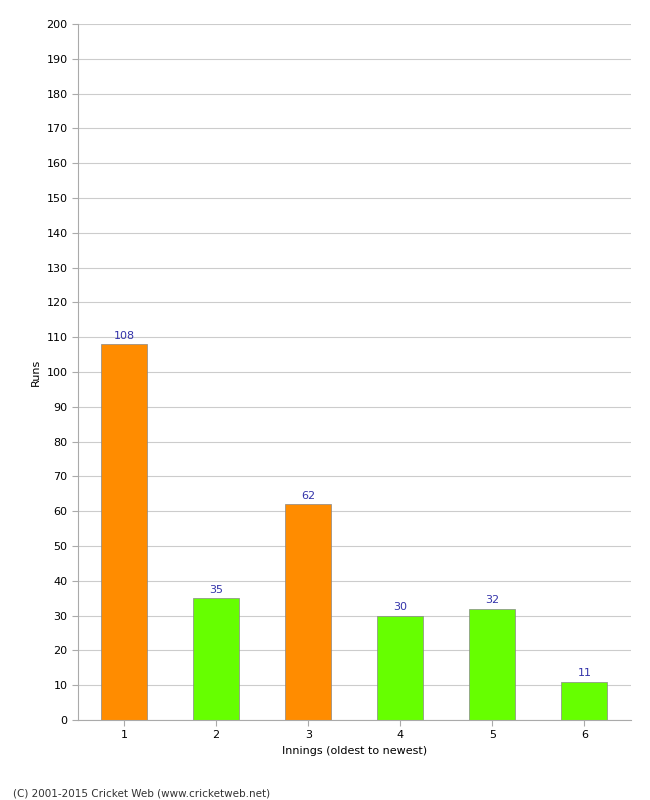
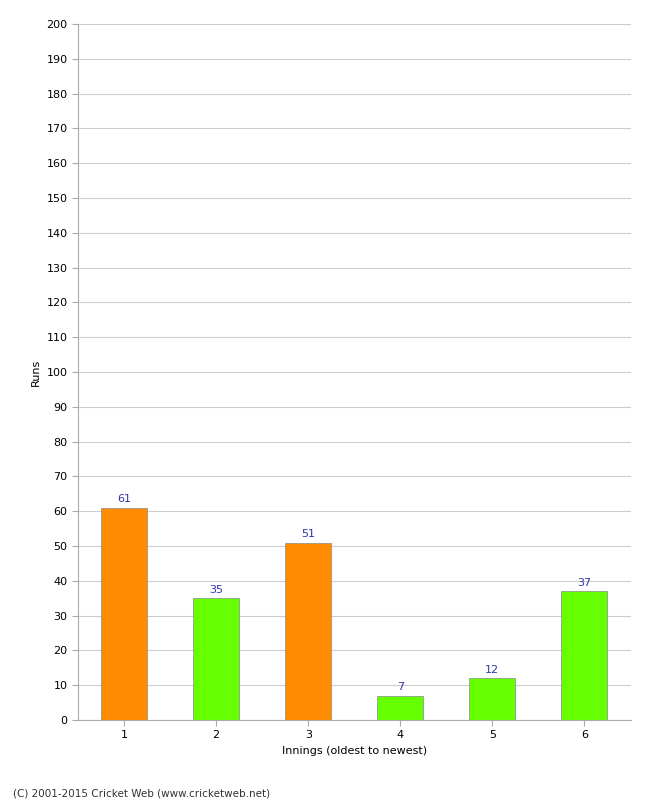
1: 108 -> 61
3: 62 -> 51
4: 30 -> 7
5: 32 -> 12
6: 11 -> 37
